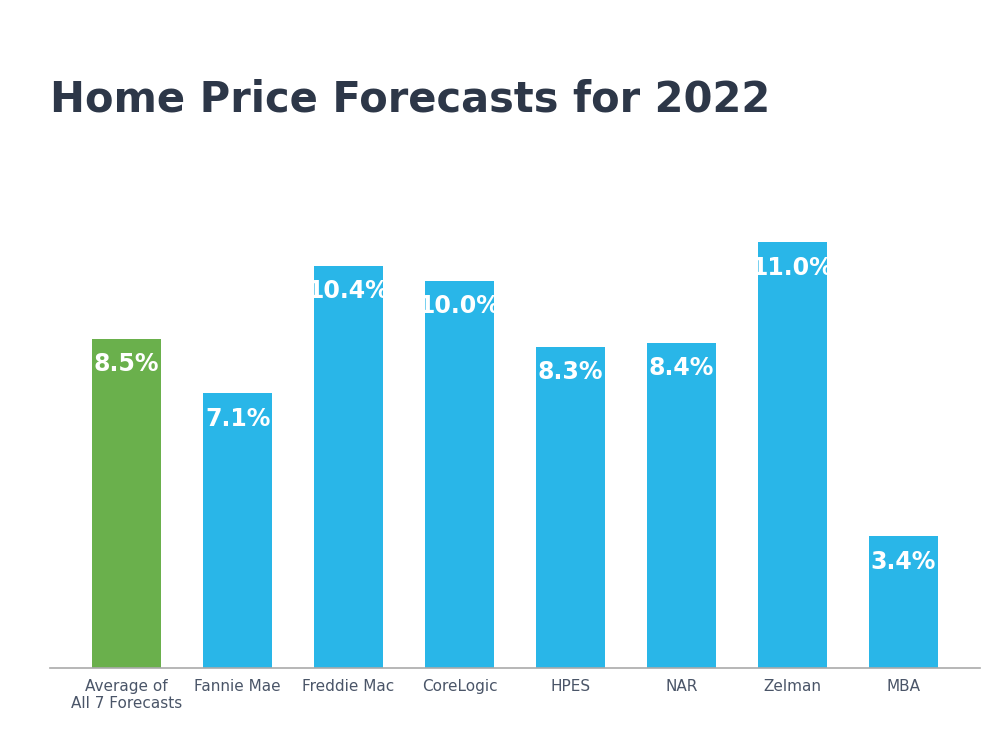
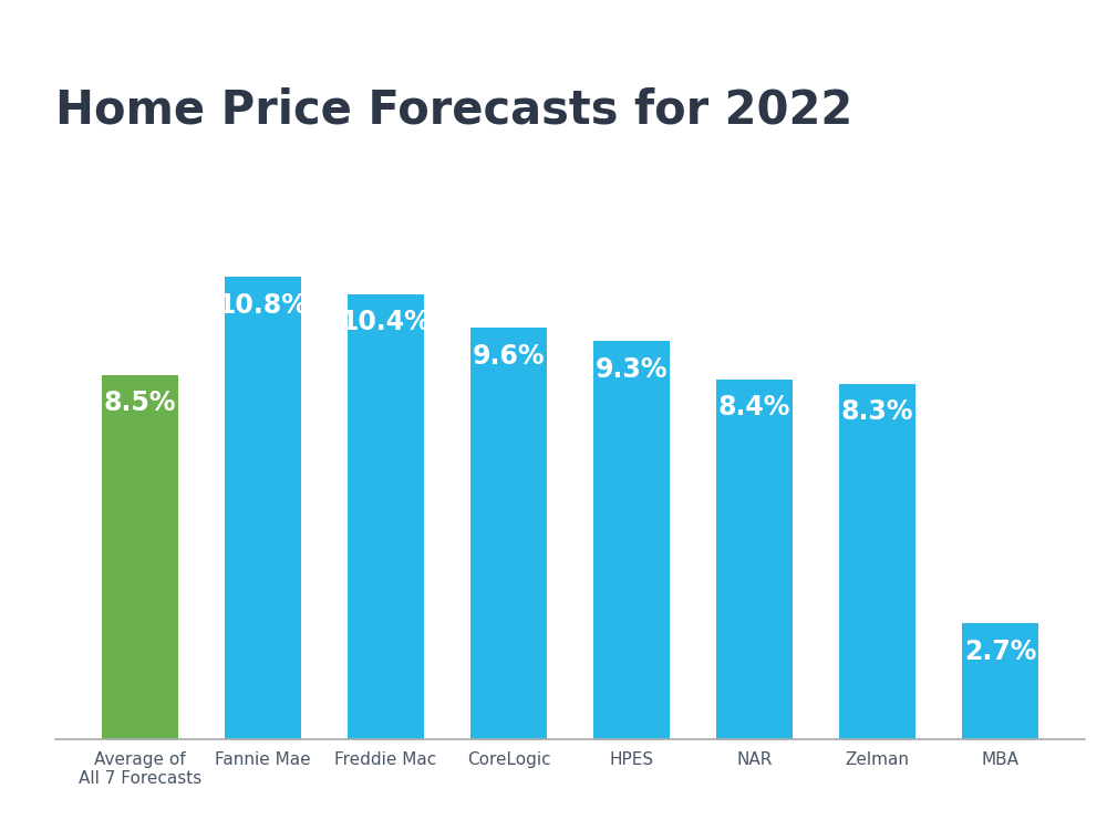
Fannie Mae: 7.1% -> 10.8%
CoreLogic: 10.0% -> 9.6%
HPES: 8.3% -> 9.3%
Zelman: 11.0% -> 8.3%
MBA: 3.4% -> 2.7%
